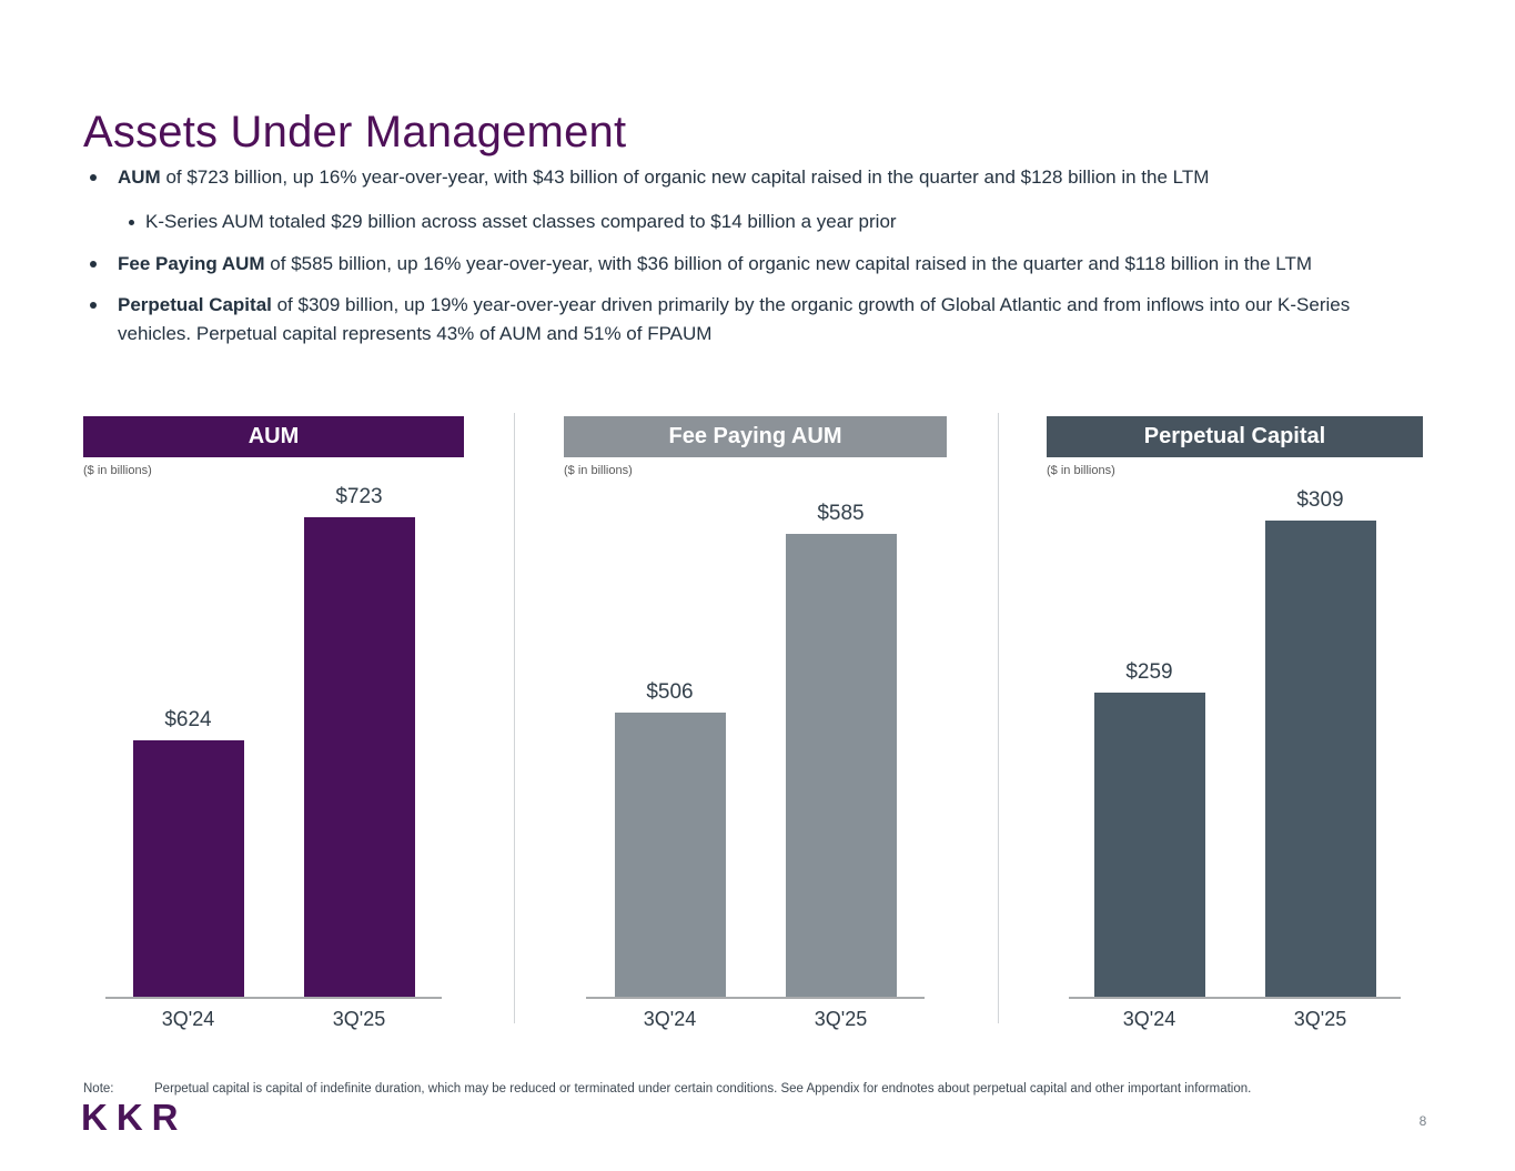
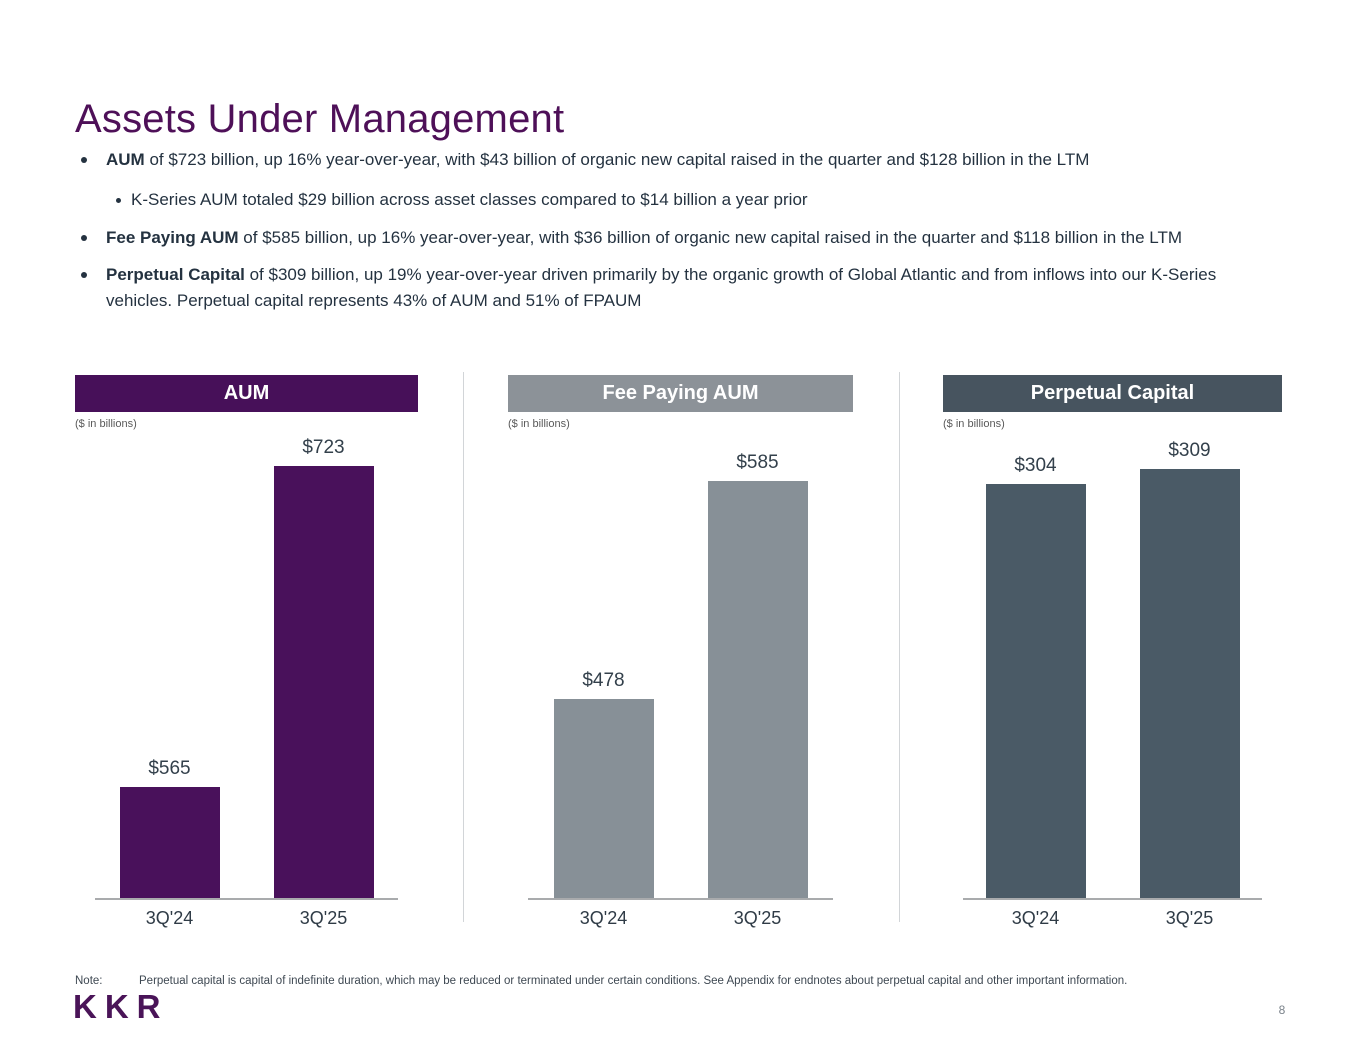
AUM/3Q'24: $624 -> $565
Fee Paying AUM/3Q'24: $506 -> $478
Perpetual Capital/3Q'24: $259 -> $304
